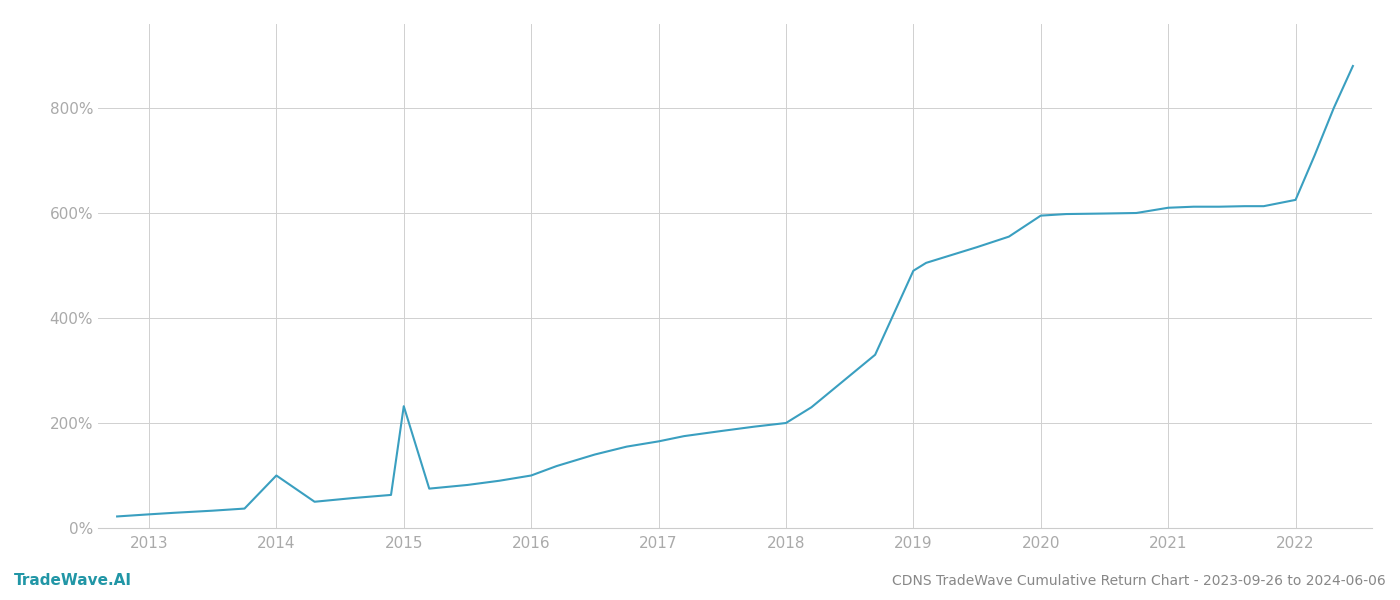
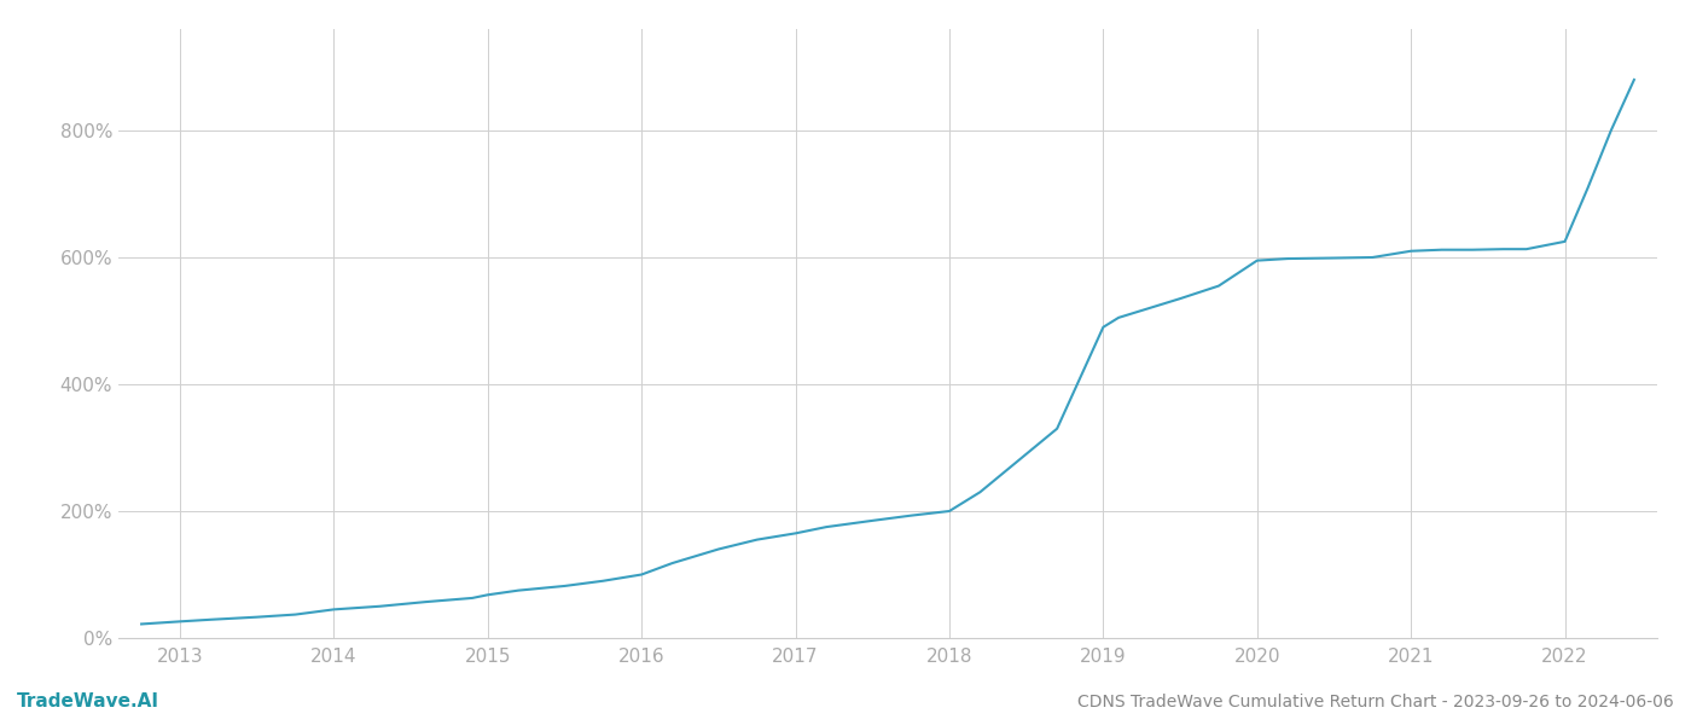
2014: 100% -> 45%
2015: 232% -> 68%
